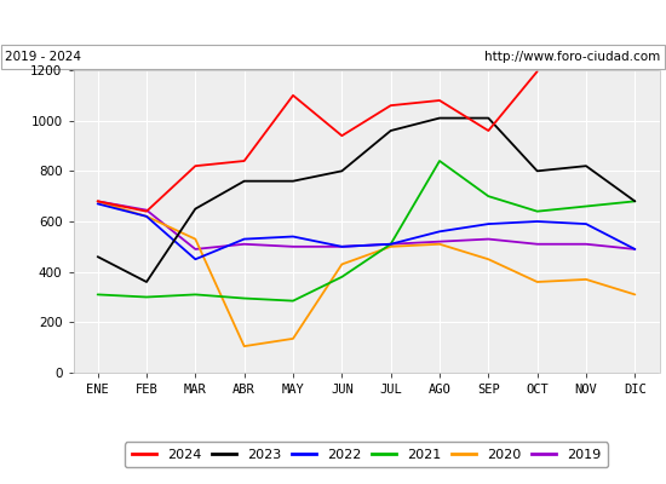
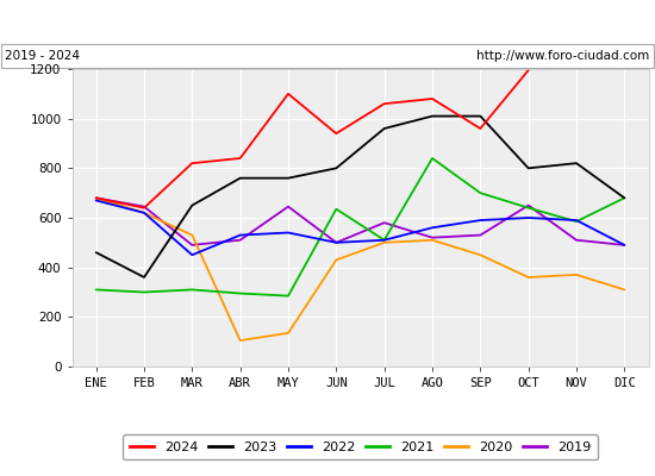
2019/MAY: 500 -> 645
2021/JUN: 380 -> 635
2019/JUL: 510 -> 580
2019/OCT: 510 -> 650
2021/NOV: 660 -> 585
